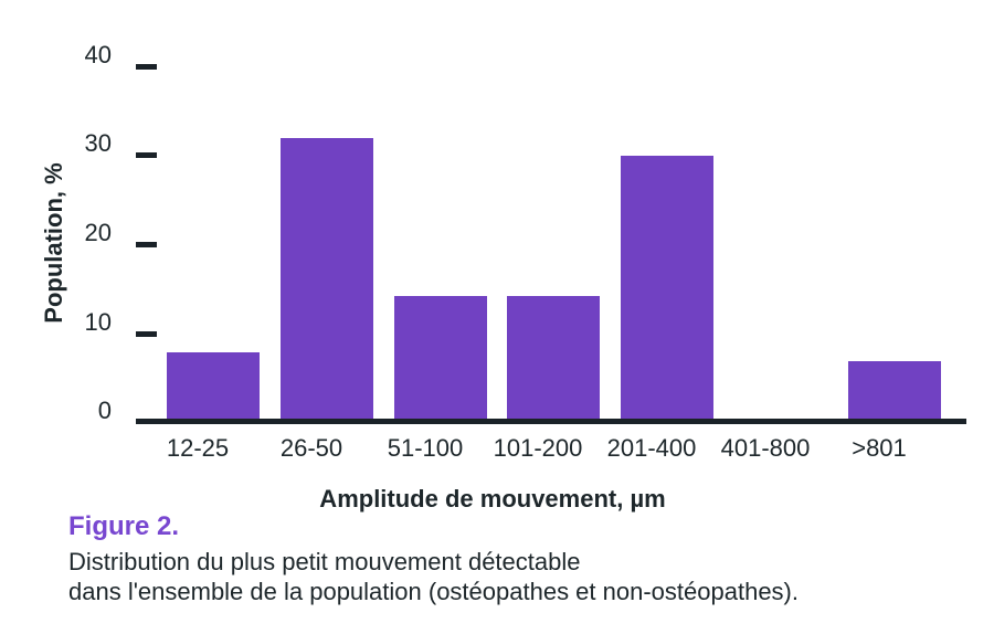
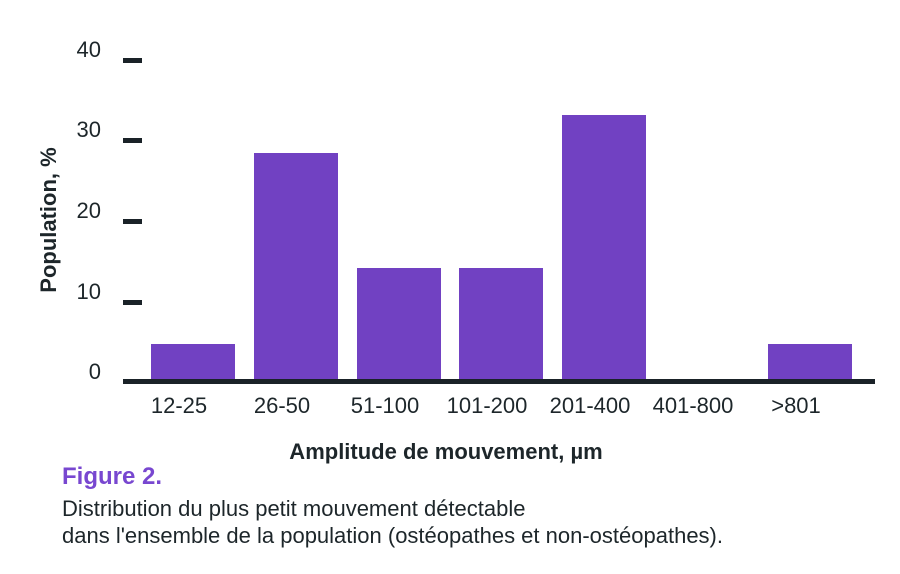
12-25: 8 -> 5
26-50: 32 -> 29
201-400: 30 -> 33
>801: 7 -> 5
